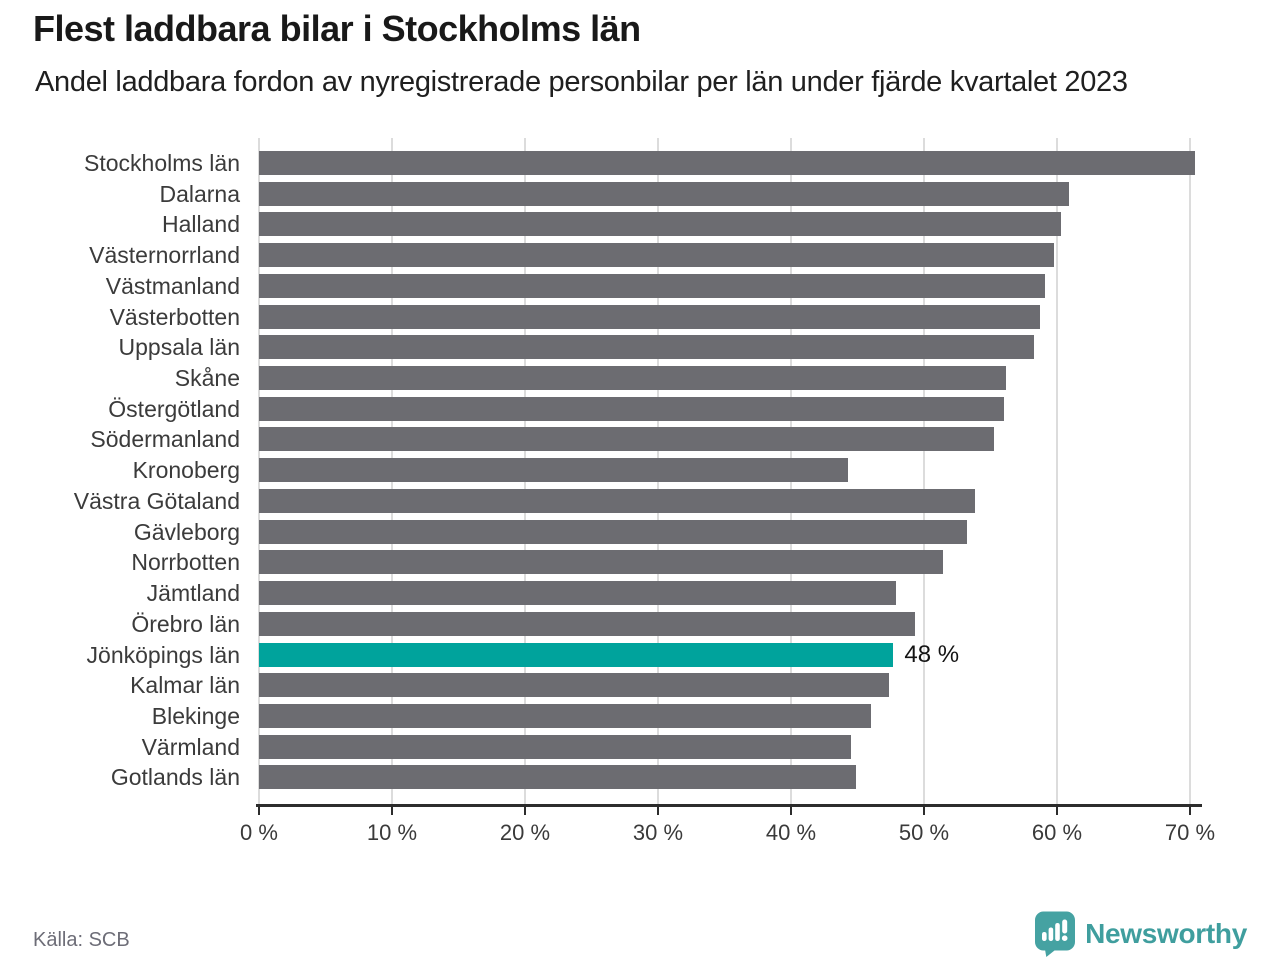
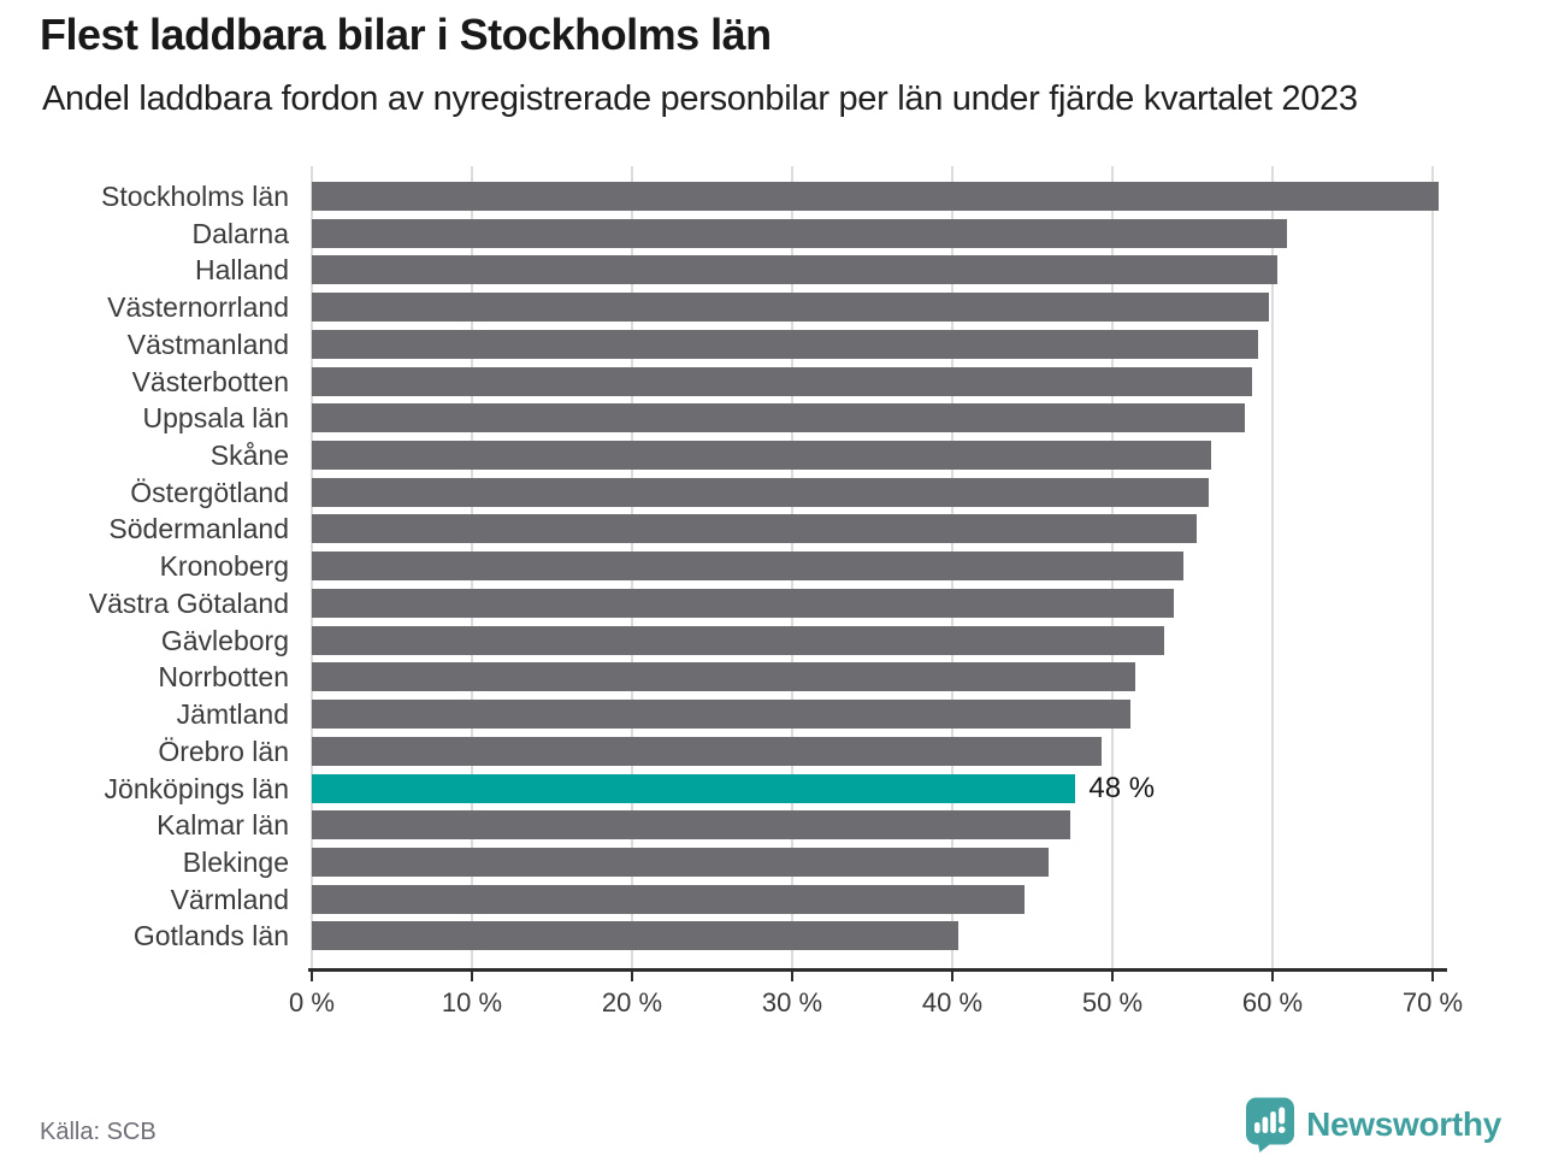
Kronoberg: 44.3% -> 54.4%
Jämtland: 47.9% -> 51.1%
Gotlands län: 44.9% -> 40.4%
